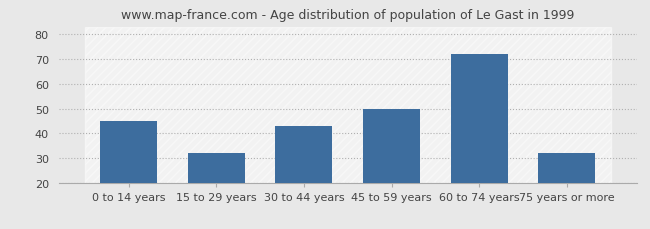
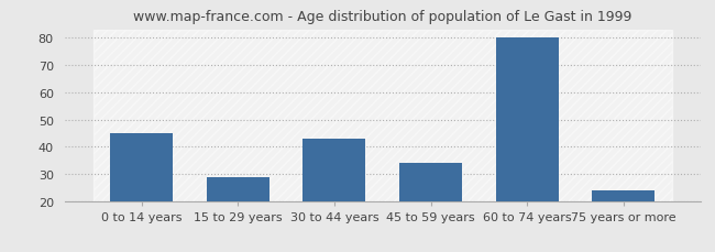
15 to 29 years: 32 -> 29
45 to 59 years: 50 -> 34
60 to 74 years: 72 -> 80
75 years or more: 32 -> 24
